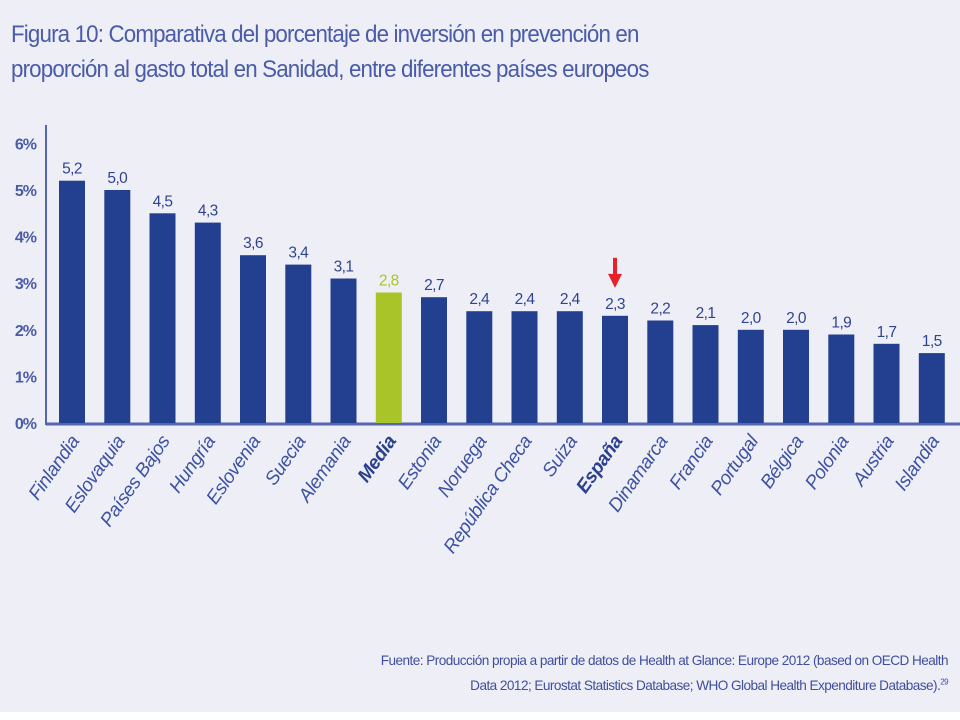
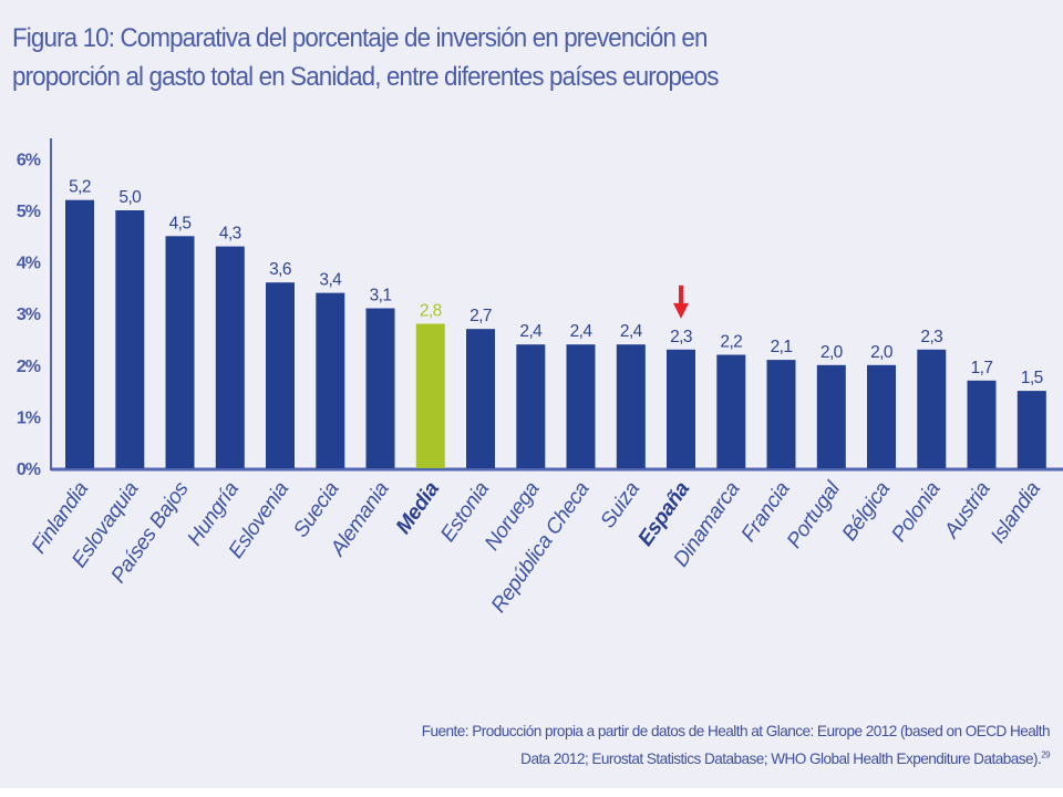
Polonia: 1,9 -> 2,3
